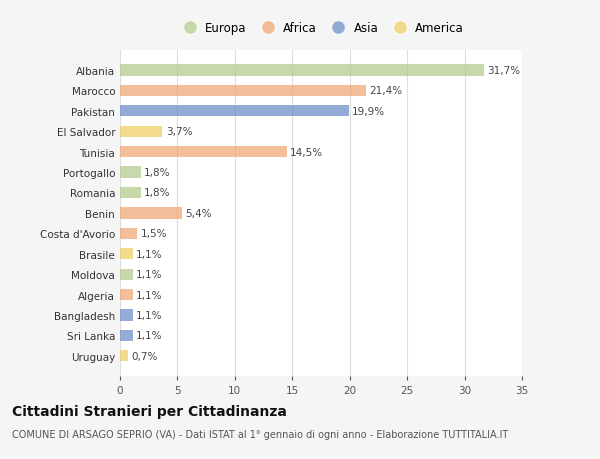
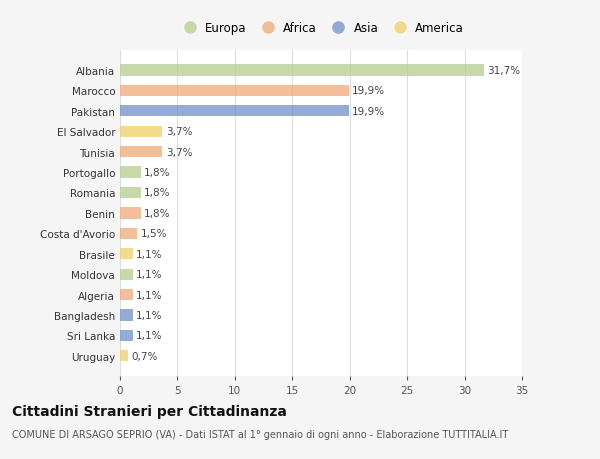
Marocco: 21,4% -> 19,9%
Tunisia: 14,5% -> 3,7%
Benin: 5,4% -> 1,8%
